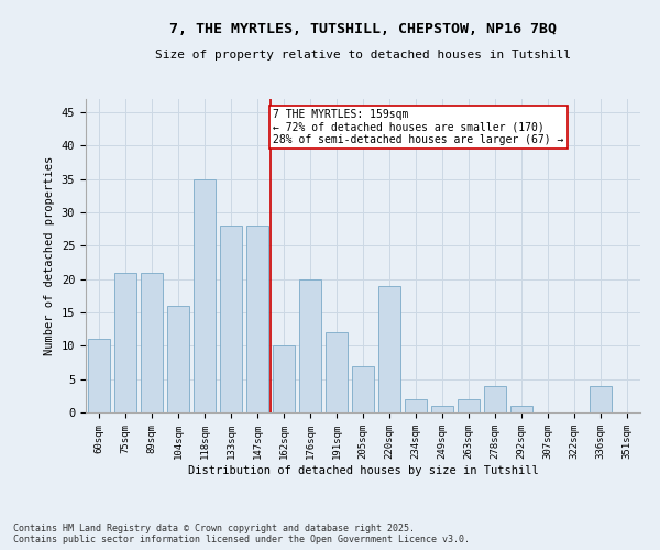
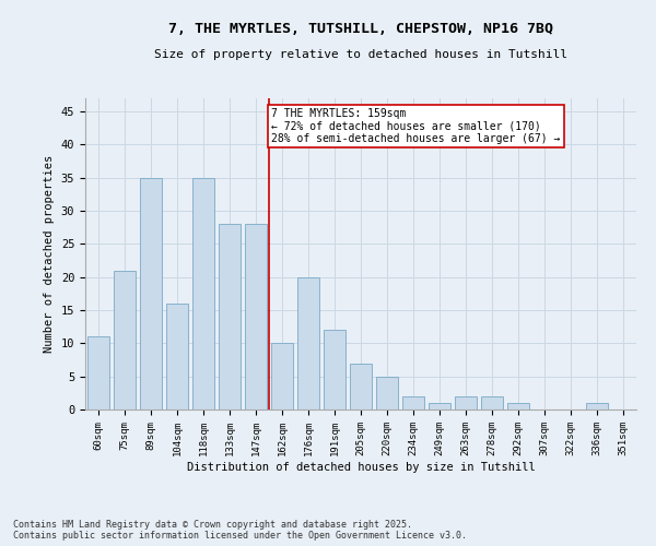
89sqm: 21 -> 35
220sqm: 19 -> 5
278sqm: 4 -> 2
336sqm: 4 -> 1
